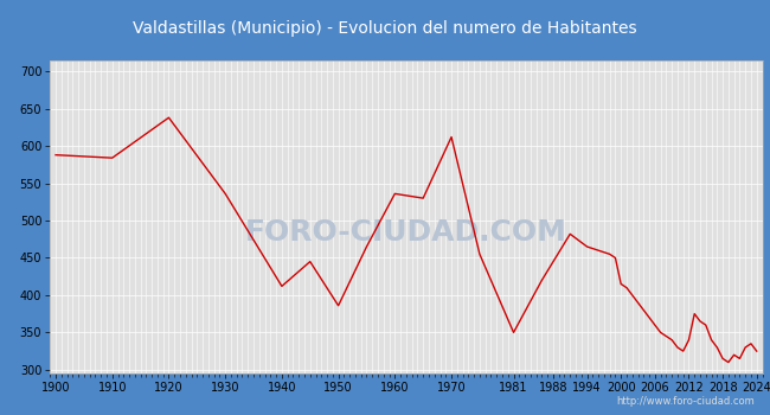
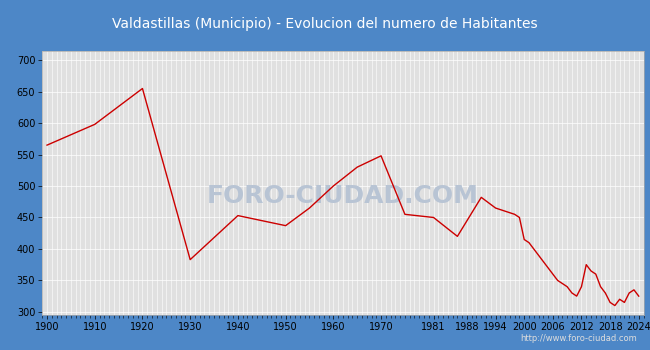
1900: 588 -> 565
1910: 584 -> 598
1920: 638 -> 655
1930: 536 -> 383
1940: 412 -> 453
1950: 386 -> 437
1960: 536 -> 500
1970: 612 -> 548
1981: 350 -> 450
